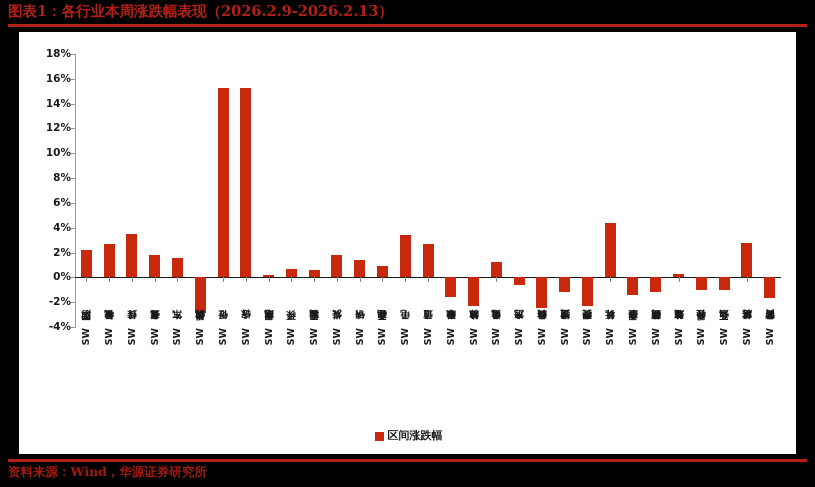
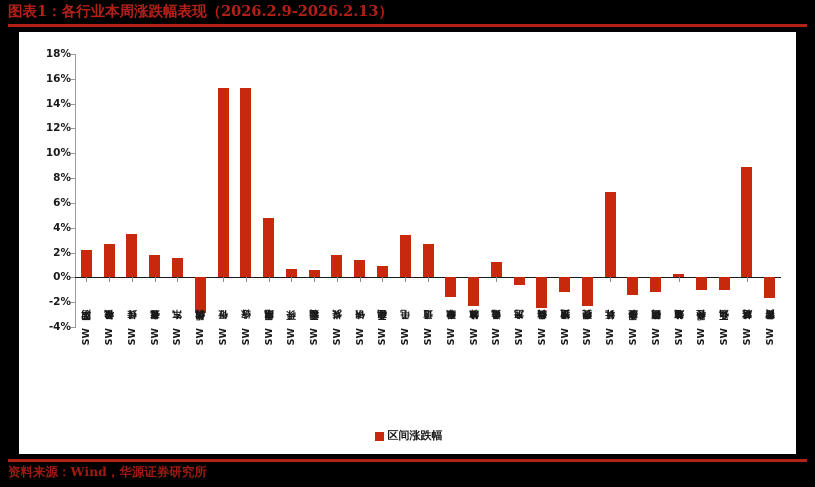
SW家用电器: 0.2% -> 4.8%
SW计算机: 4.4% -> 6.9%
SW建筑材料: 2.8% -> 8.9%
